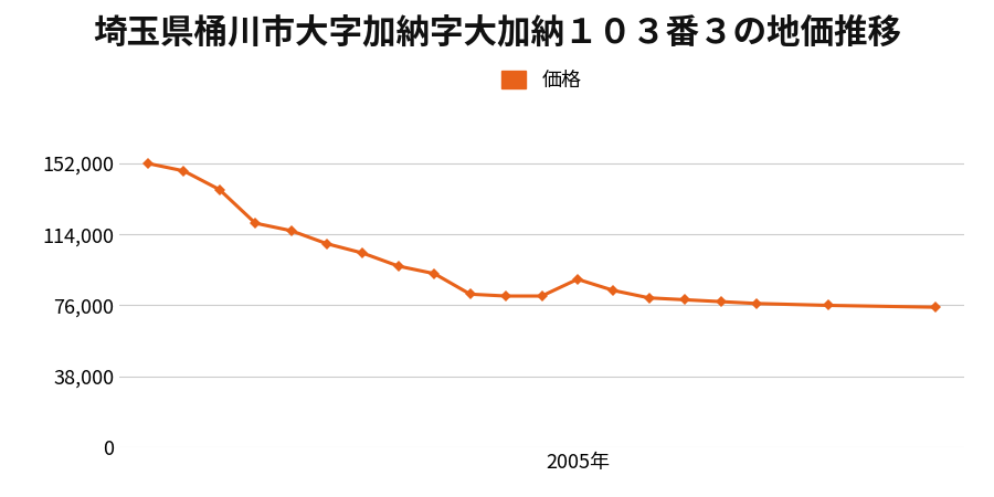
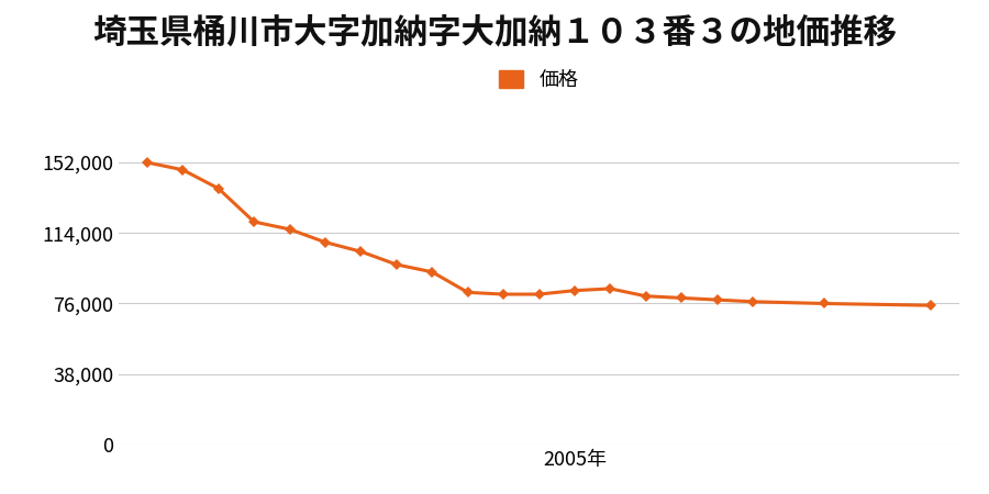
2005年: 90,000 -> 83,000
